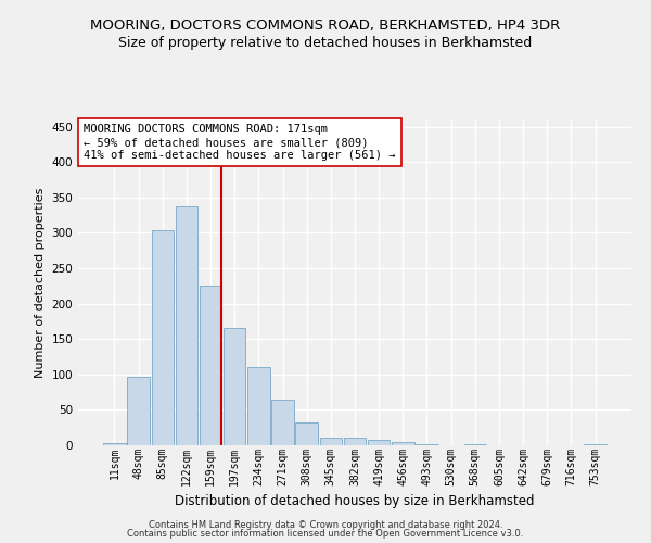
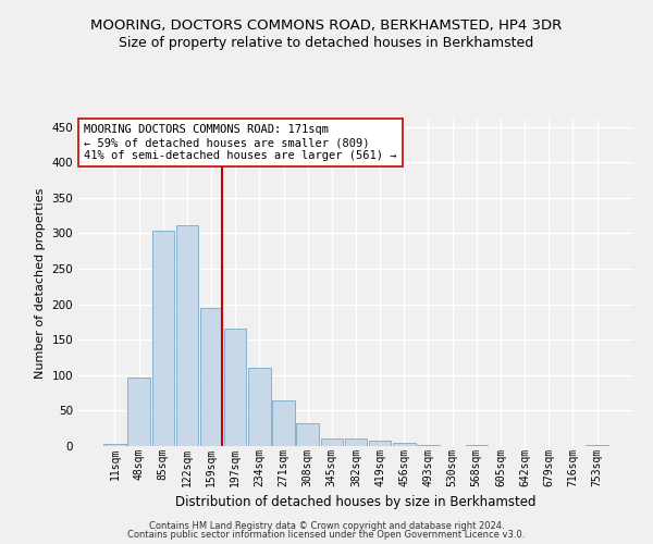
122sqm: 337 -> 312
159sqm: 225 -> 194
